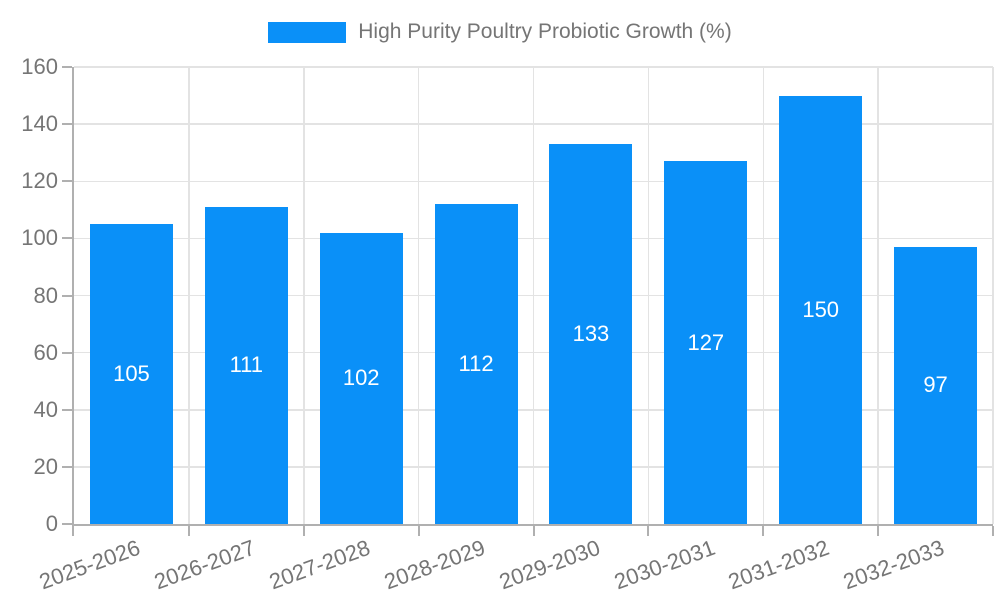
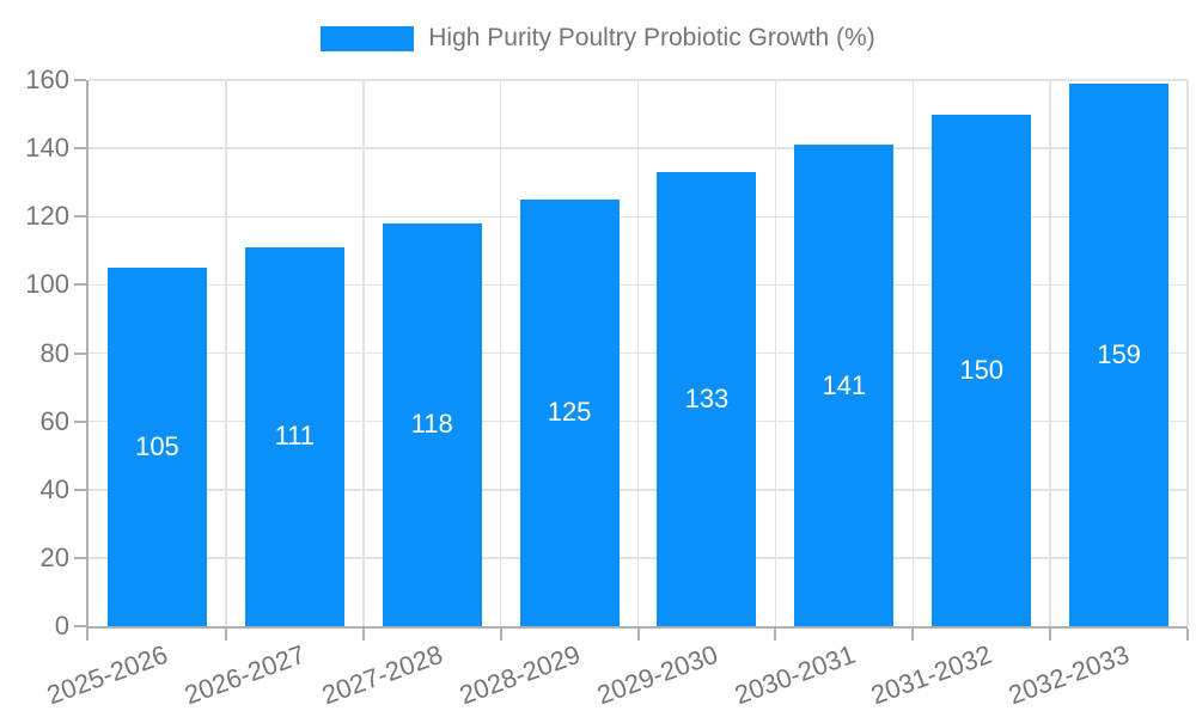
2027-2028: 102 -> 118
2028-2029: 112 -> 125
2030-2031: 127 -> 141
2032-2033: 97 -> 159
